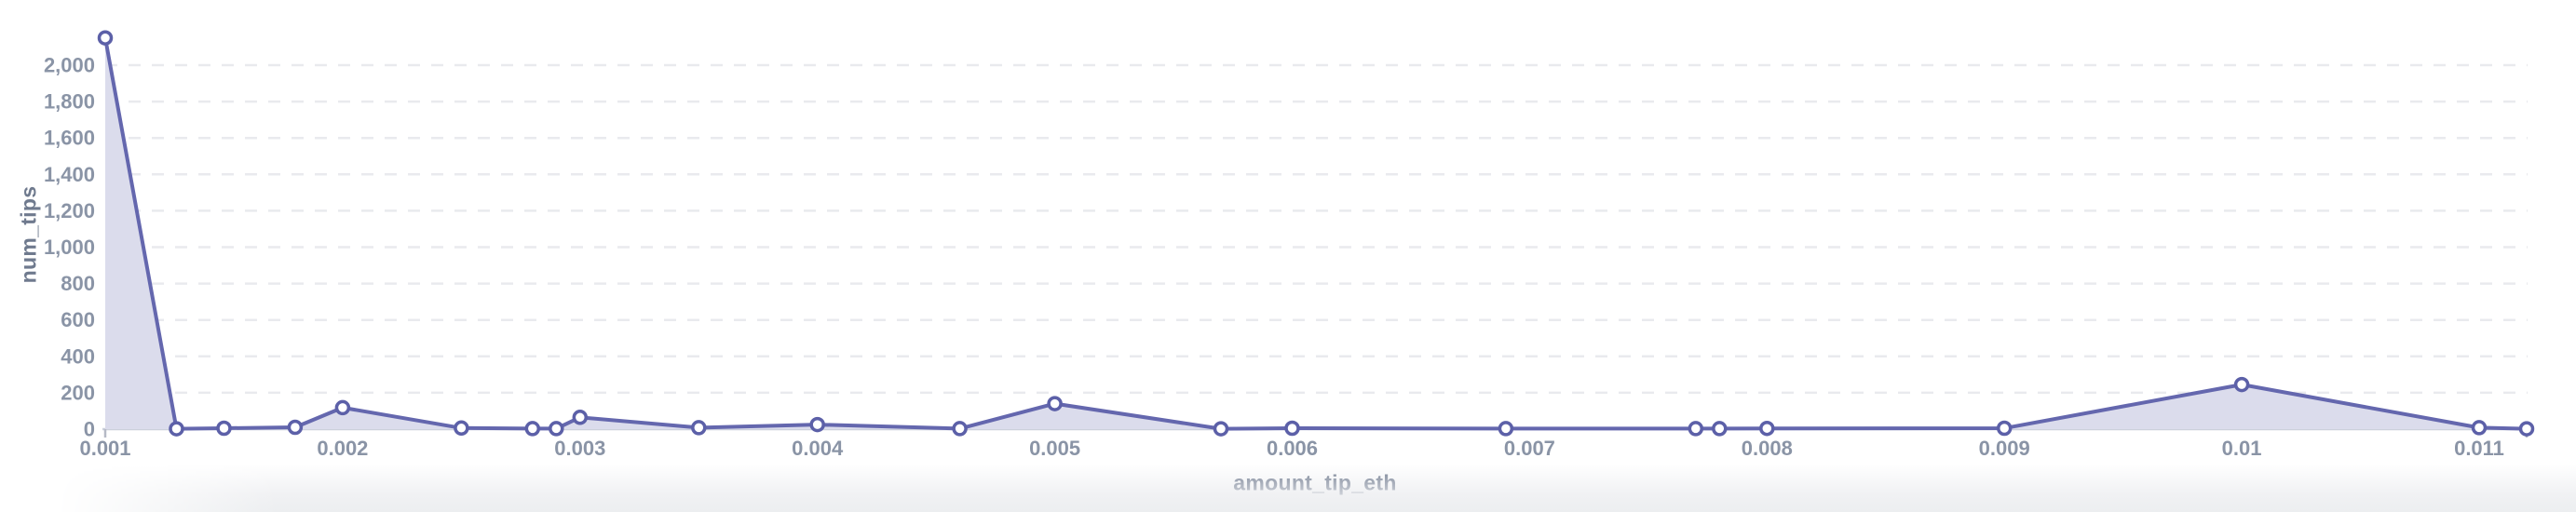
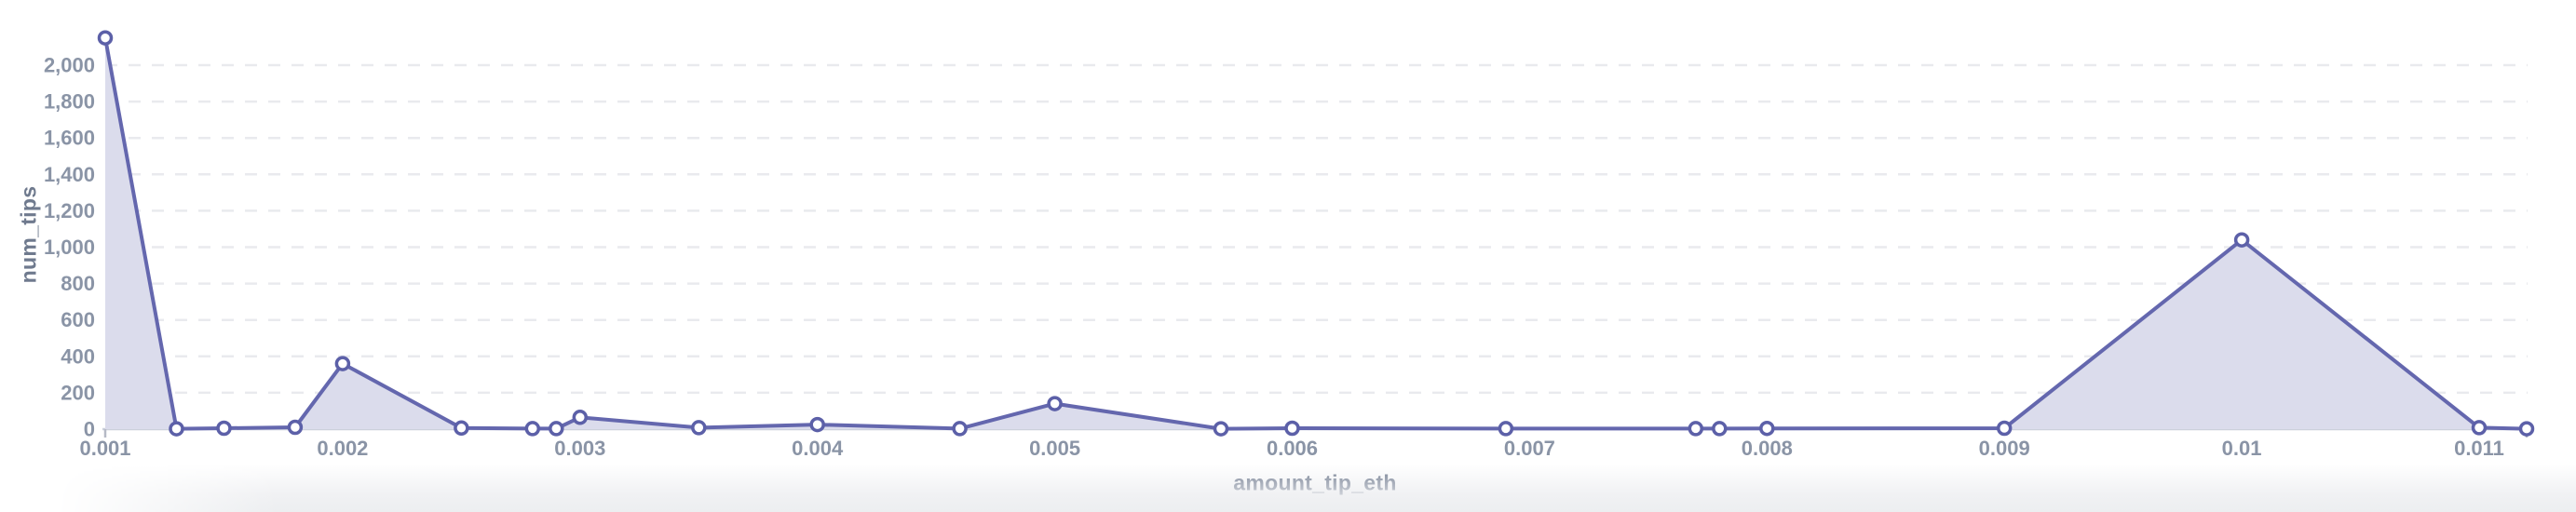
0.002: 120 -> 360
0.01: 240 -> 1040
